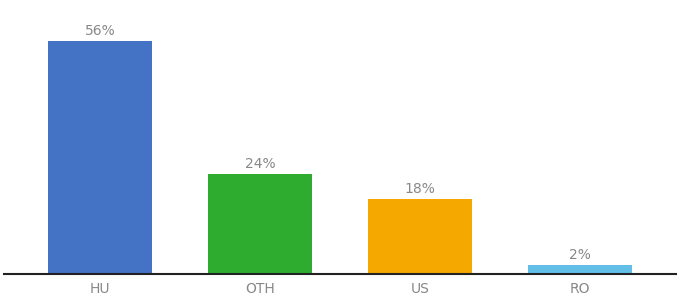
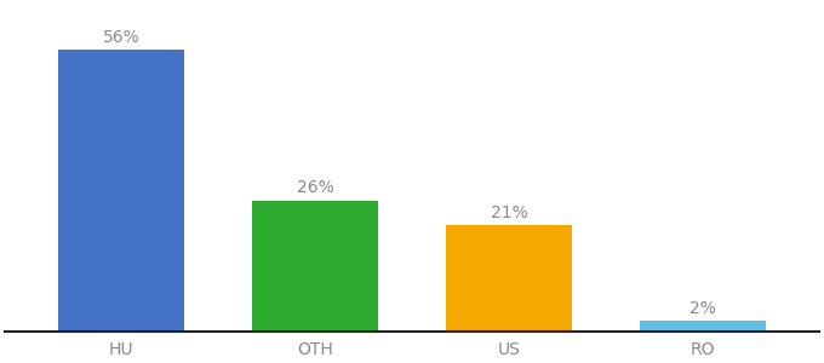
OTH: 24% -> 26%
US: 18% -> 21%
